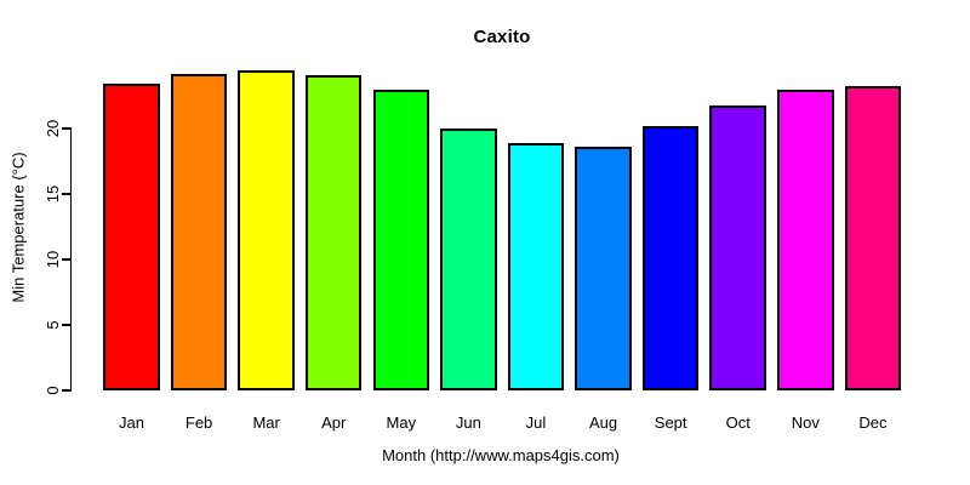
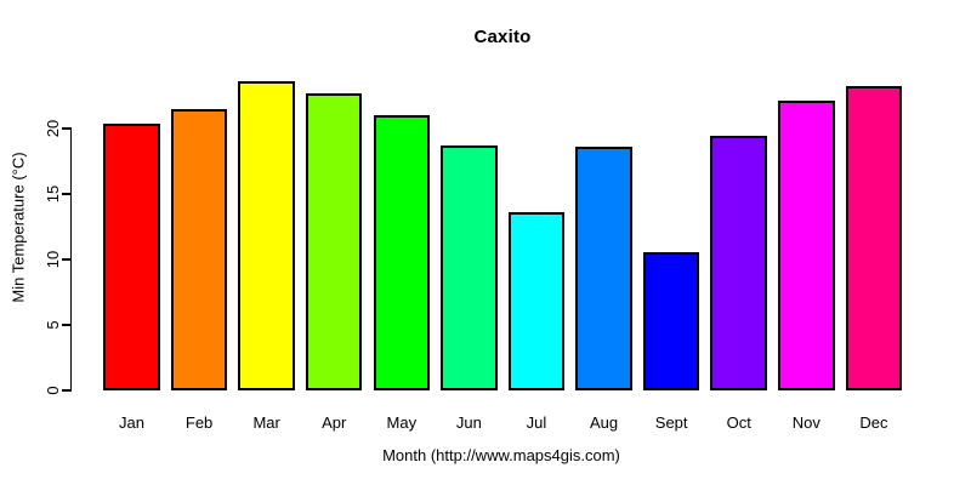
Jan: 23.4 -> 20.4
Feb: 24.2 -> 21.5
Mar: 24.4 -> 23.6
Apr: 24.1 -> 22.7
May: 23.0 -> 21.0
Jun: 20.0 -> 18.7
Jul: 18.9 -> 13.6
Sept: 20.2 -> 10.6
Oct: 21.8 -> 19.4
Nov: 23.0 -> 22.1
